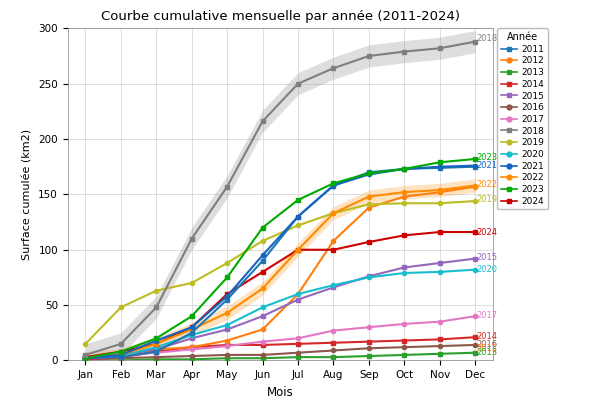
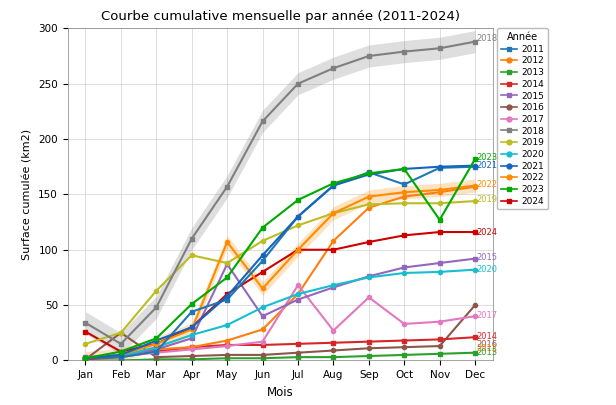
2018/Jan: 5 -> 34
2024/Jan: 3 -> 26
2016/Feb: 2 -> 25
2019/Feb: 48 -> 25
2011/Apr: 25 -> 44
2019/Apr: 70 -> 95
2023/Apr: 40 -> 51
2015/May: 28 -> 87
2022/May: 43 -> 107
2017/Jul: 20 -> 68
2017/Sep: 30 -> 57
2011/Oct: 173 -> 159
2023/Nov: 179 -> 127
2016/Dec: 14 -> 50
